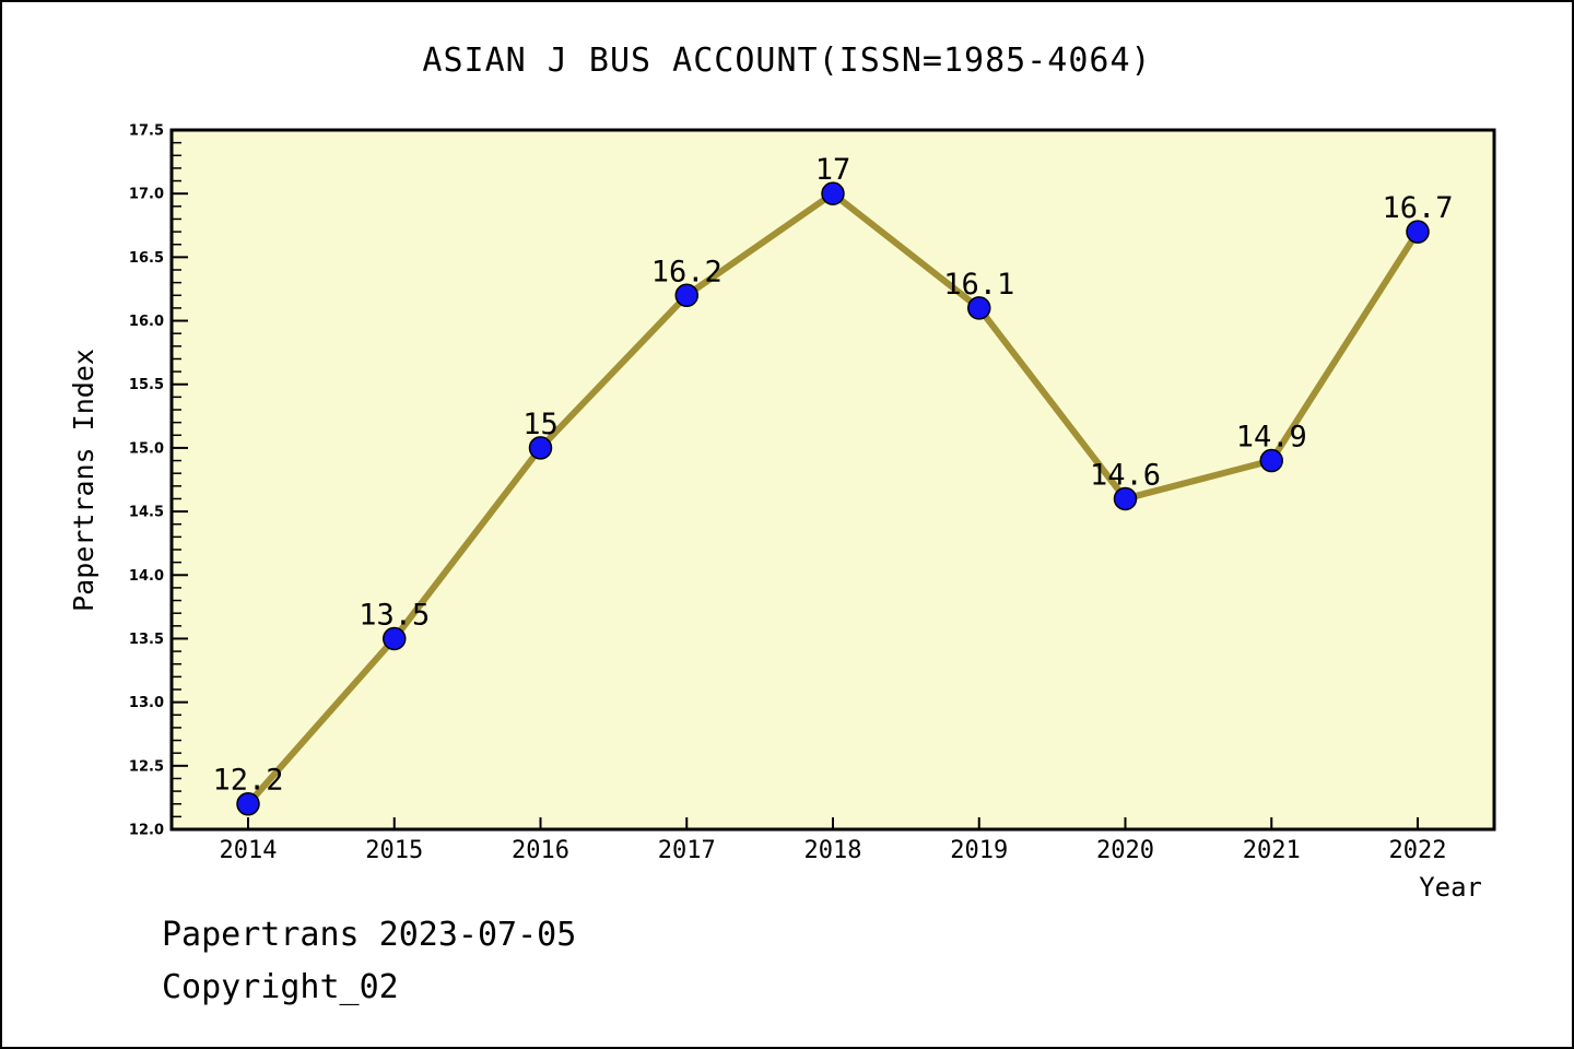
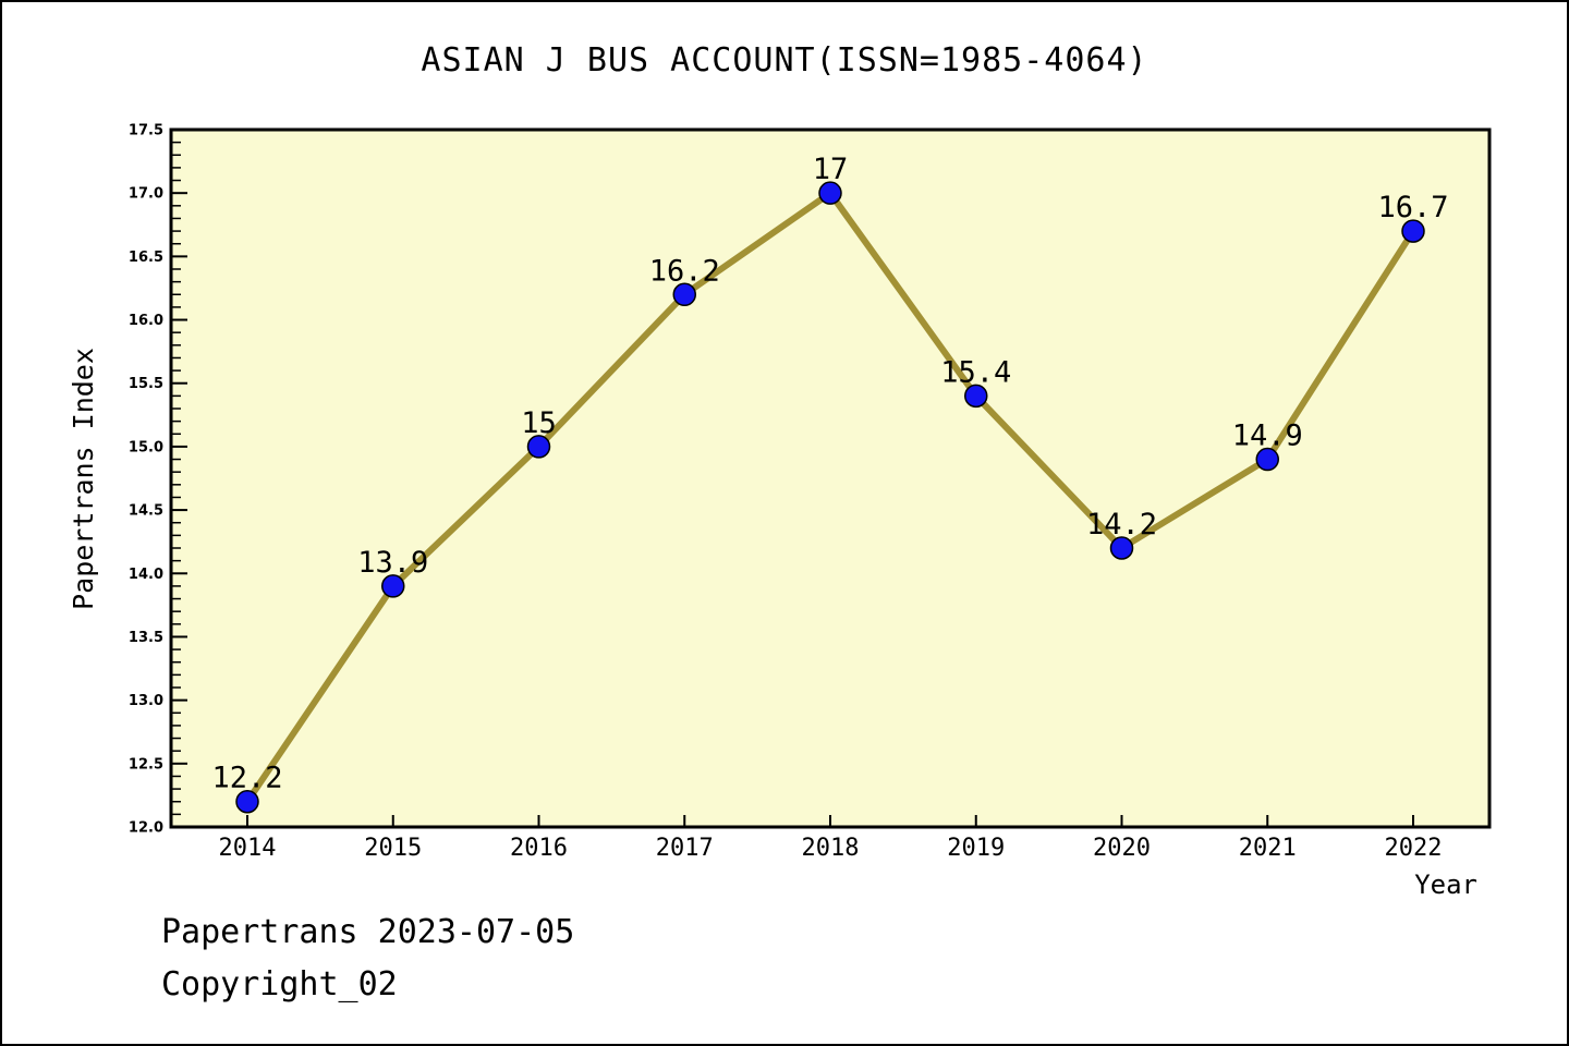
2015: 13.5 -> 13.9
2019: 16.1 -> 15.4
2020: 14.6 -> 14.2
